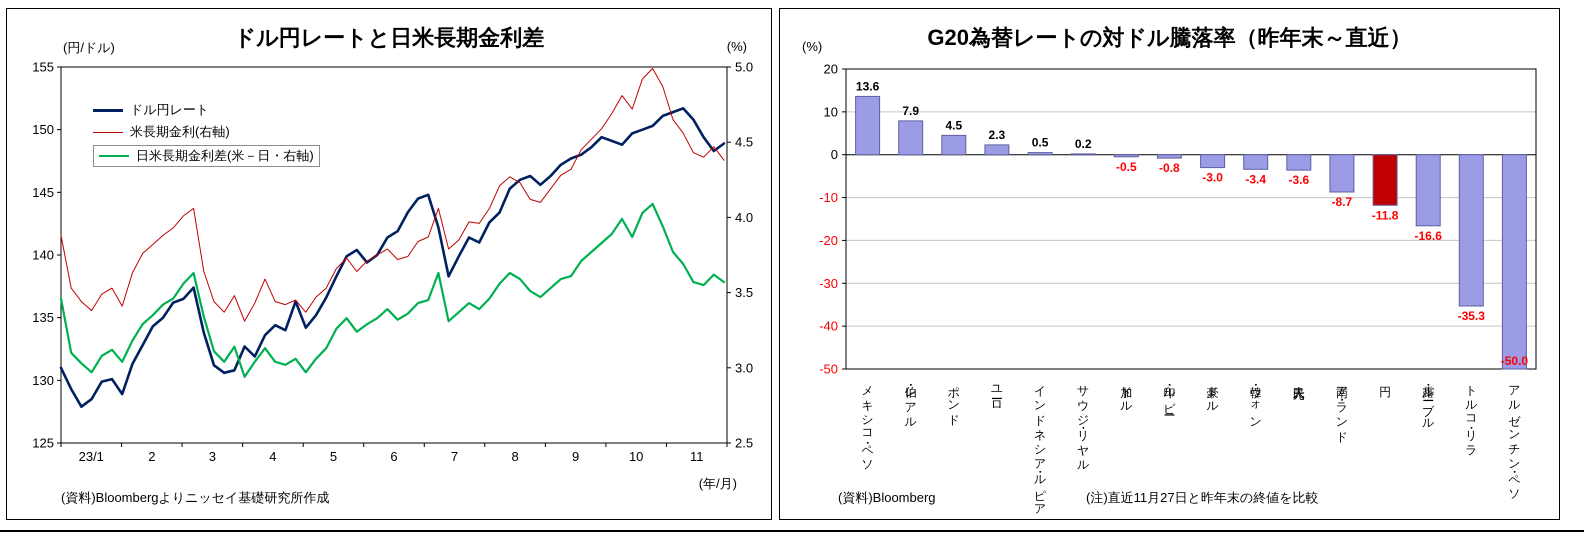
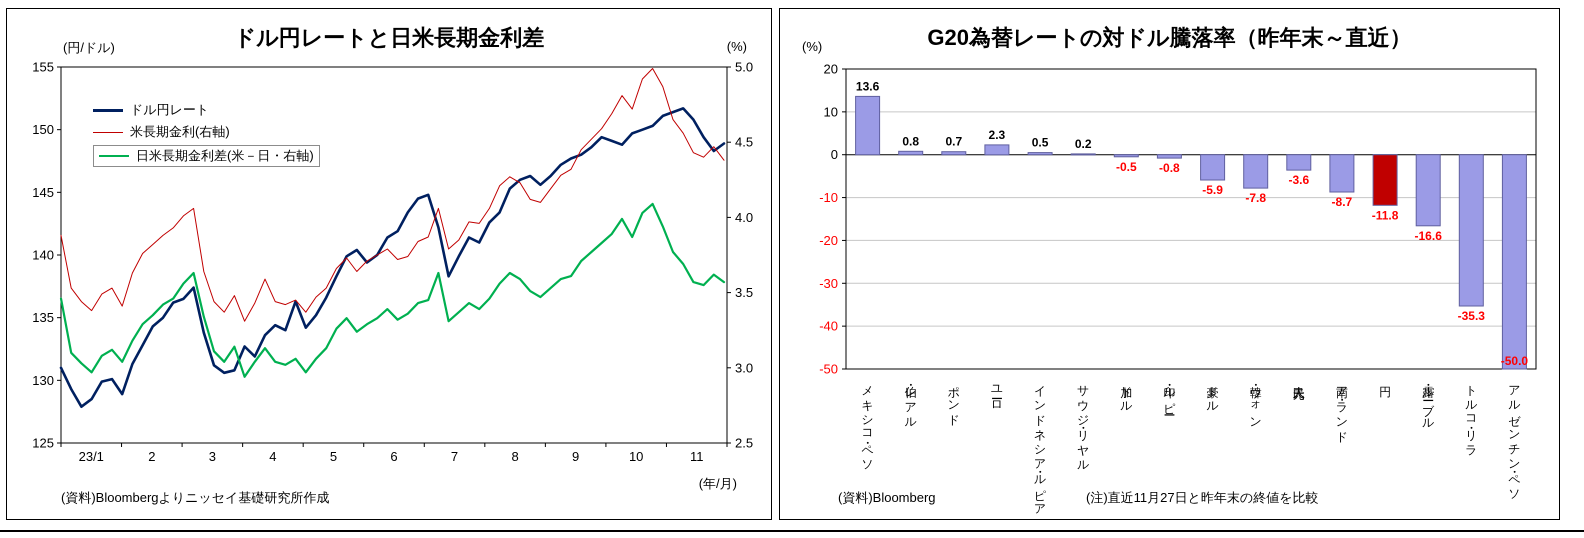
G20為替レートの対ドル騰落率（昨年末～直近）/伯・レアル: 7.9 -> 0.8
G20為替レートの対ドル騰落率（昨年末～直近）/ポンド: 4.5 -> 0.7
G20為替レートの対ドル騰落率（昨年末～直近）/豪ドル: -3.0 -> -5.9
G20為替レートの対ドル騰落率（昨年末～直近）/韓・ウォン: -3.4 -> -7.8
